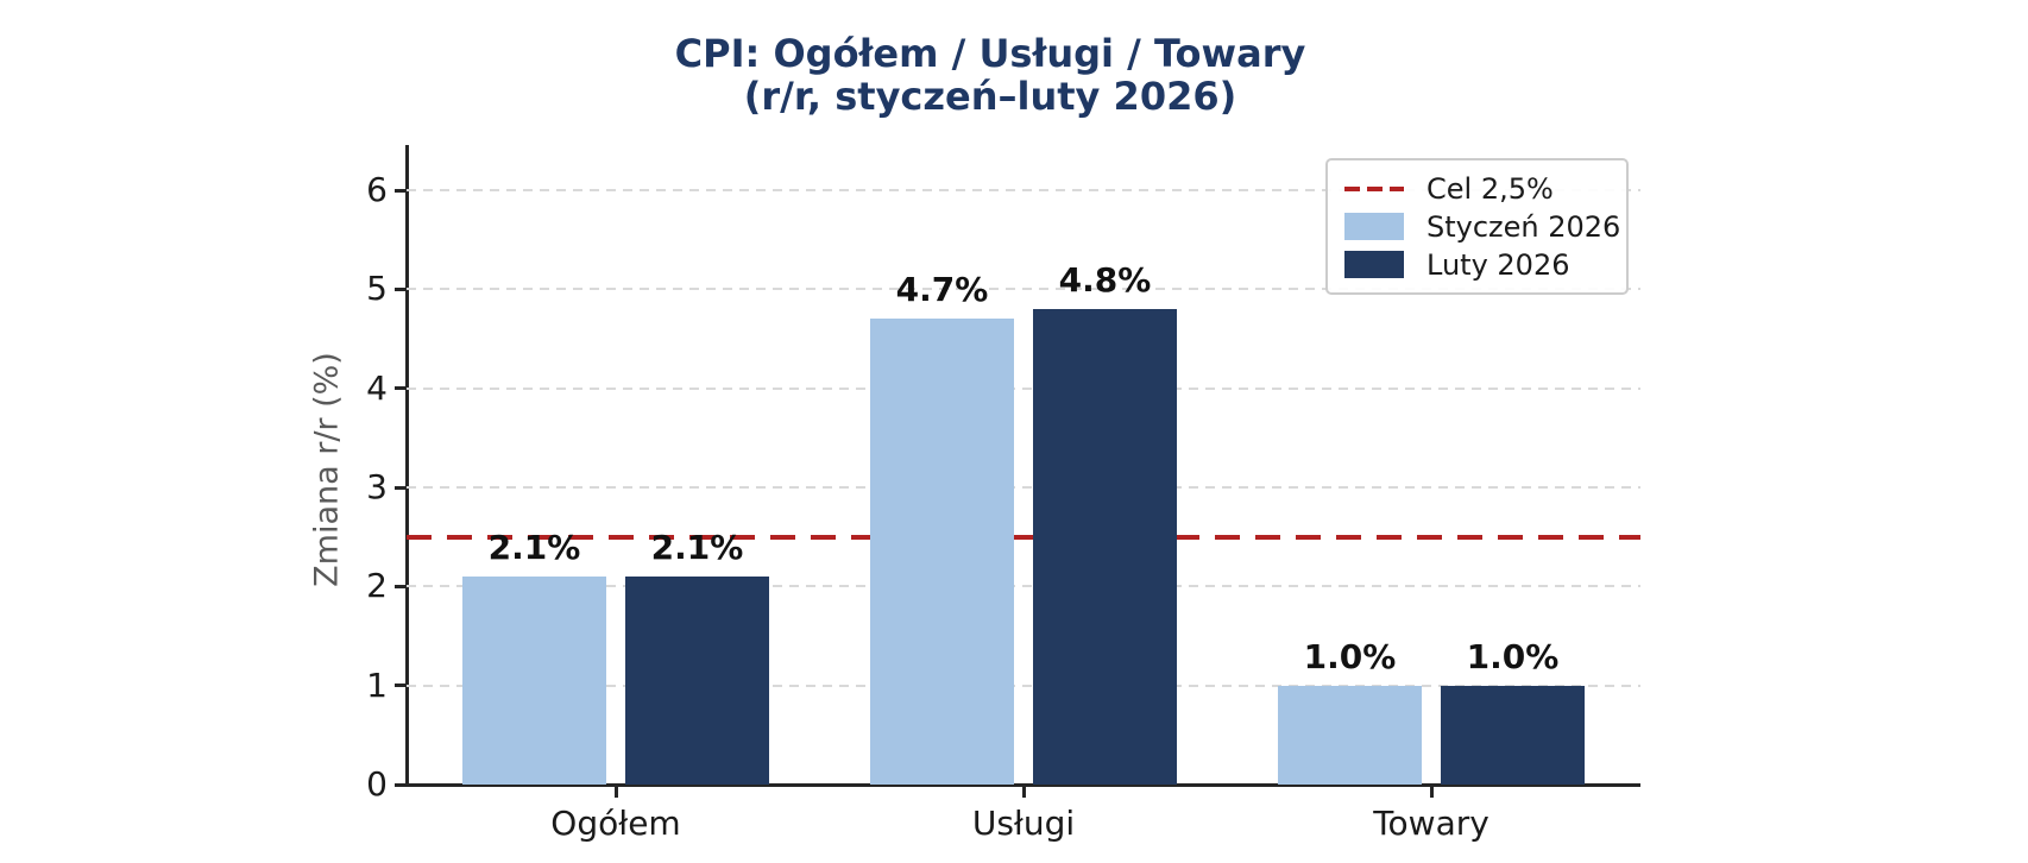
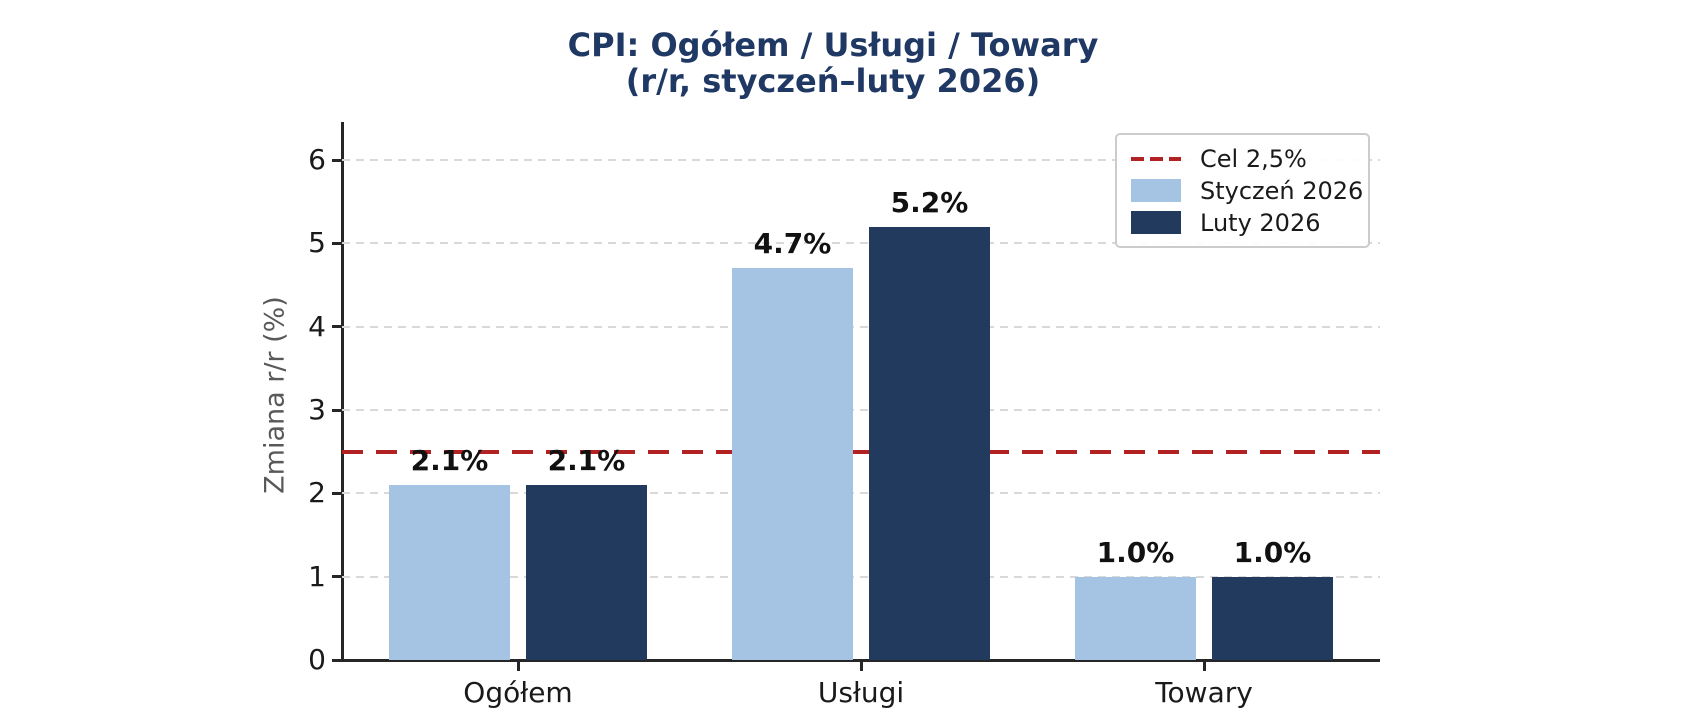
Luty 2026/Usługi: 4.8% -> 5.2%
